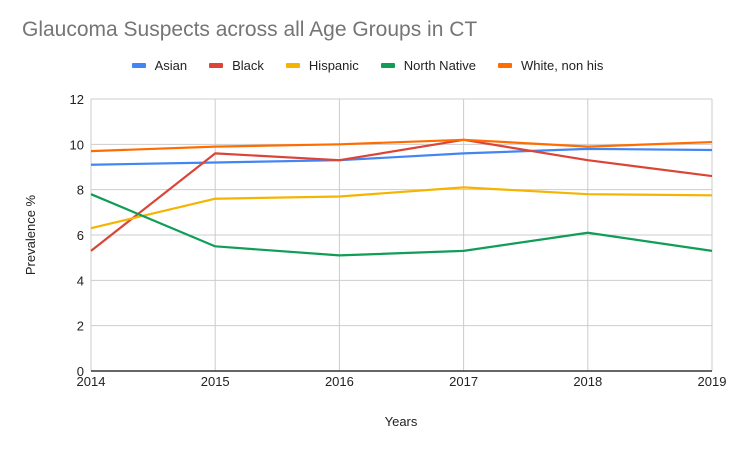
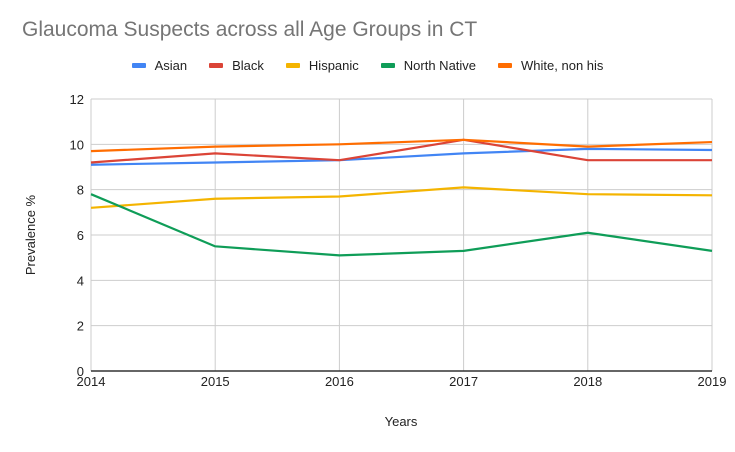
Black/2014: 5.3 -> 9.2
Hispanic/2014: 6.3 -> 7.2
Black/2019: 8.6 -> 9.3
